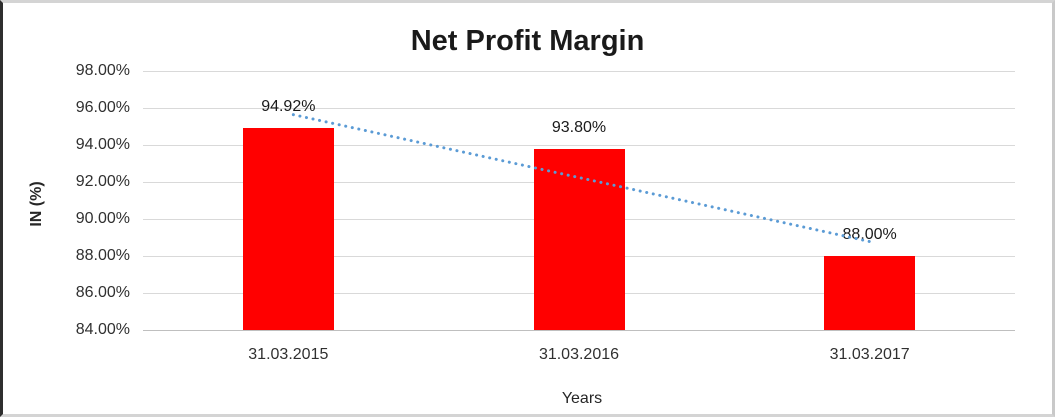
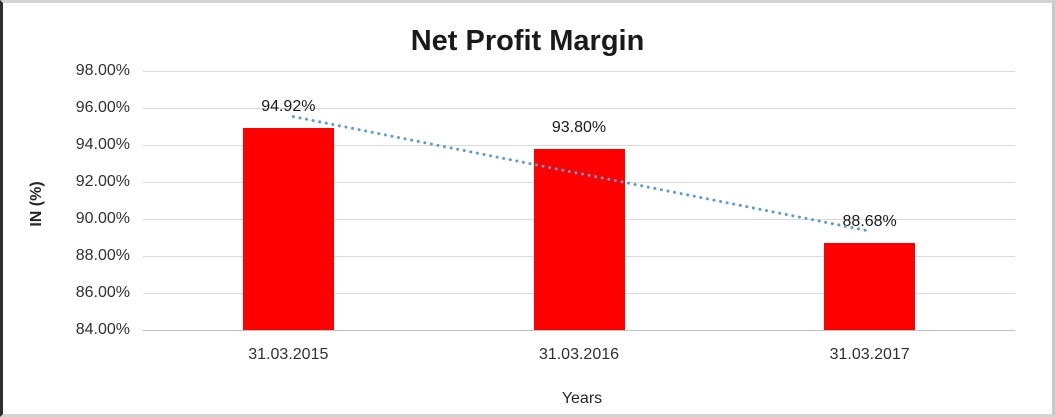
31.03.2017: 88.00% -> 88.68%
